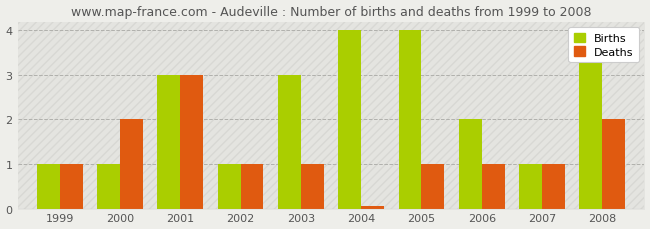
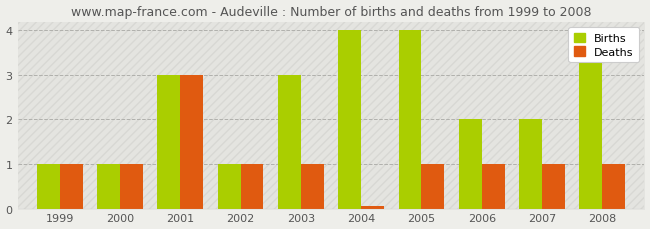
Deaths/2000: 2.00 -> 1.00
Births/2007: 1 -> 2
Deaths/2008: 2.00 -> 1.00
